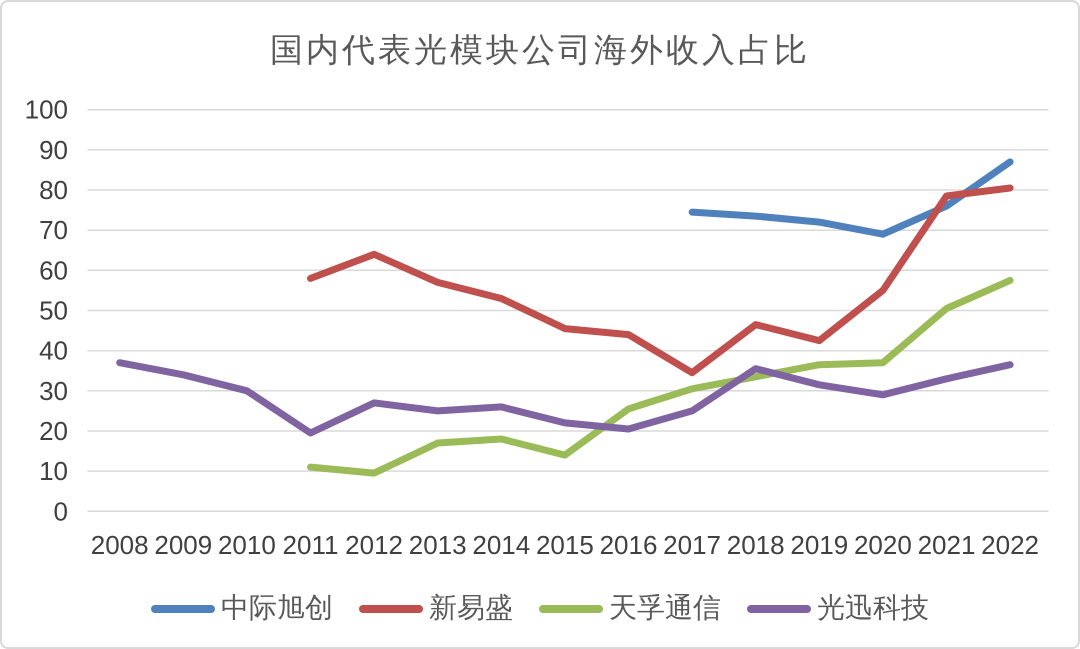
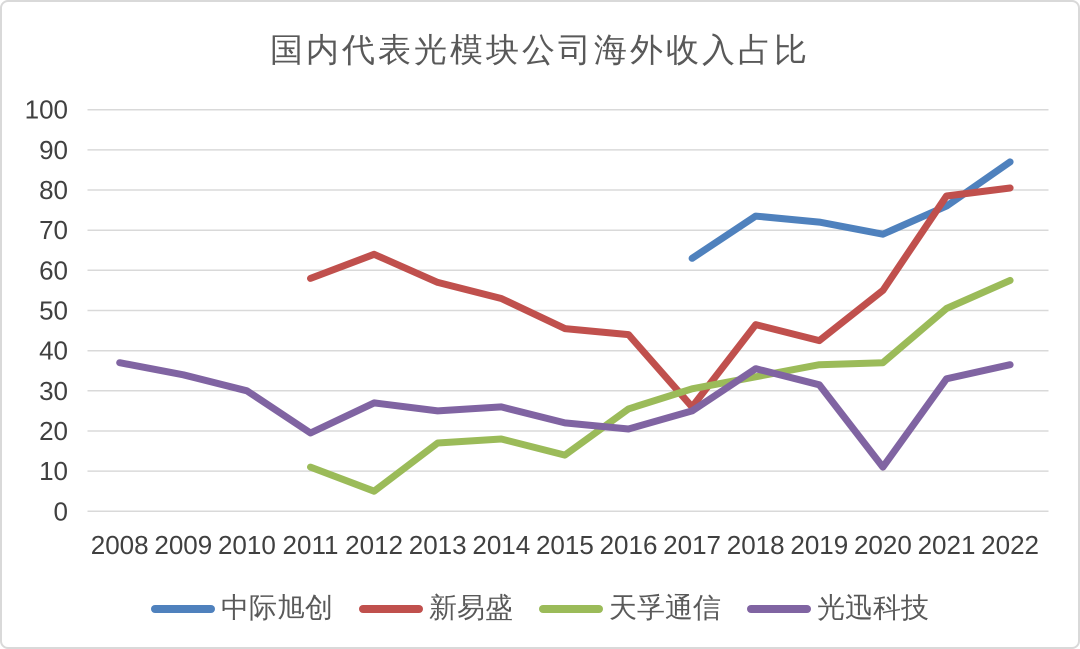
天孚通信/2012: 10 -> 5
中际旭创/2017: 74 -> 63
新易盛/2017: 34 -> 26
光迅科技/2020: 29 -> 11
